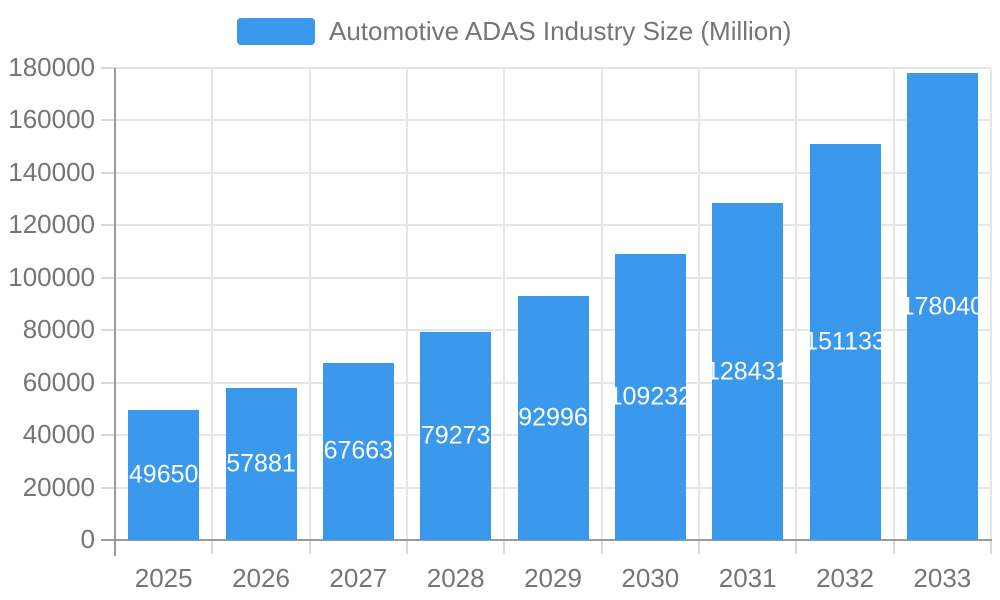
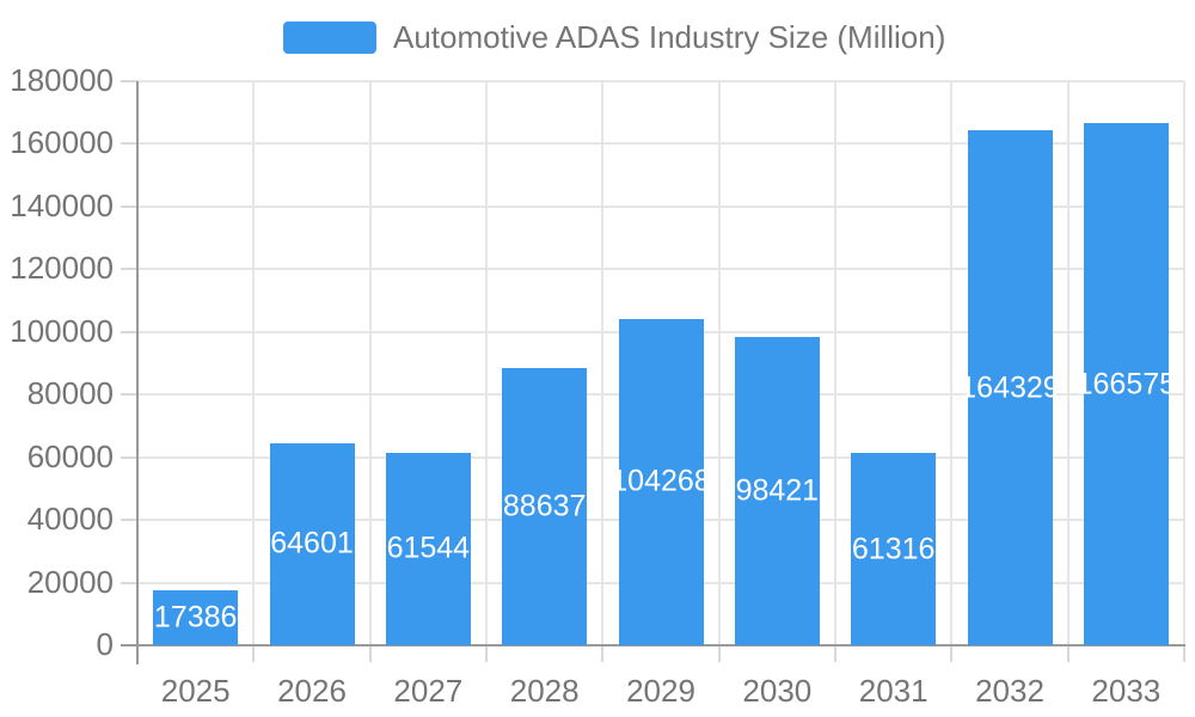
2025: 49650 -> 17386
2026: 57881 -> 64601
2027: 67663 -> 61544
2028: 79273 -> 88637
2029: 92996 -> 104268
2030: 109232 -> 98421
2031: 128431 -> 61316
2032: 151133 -> 164329
2033: 178040 -> 166575
